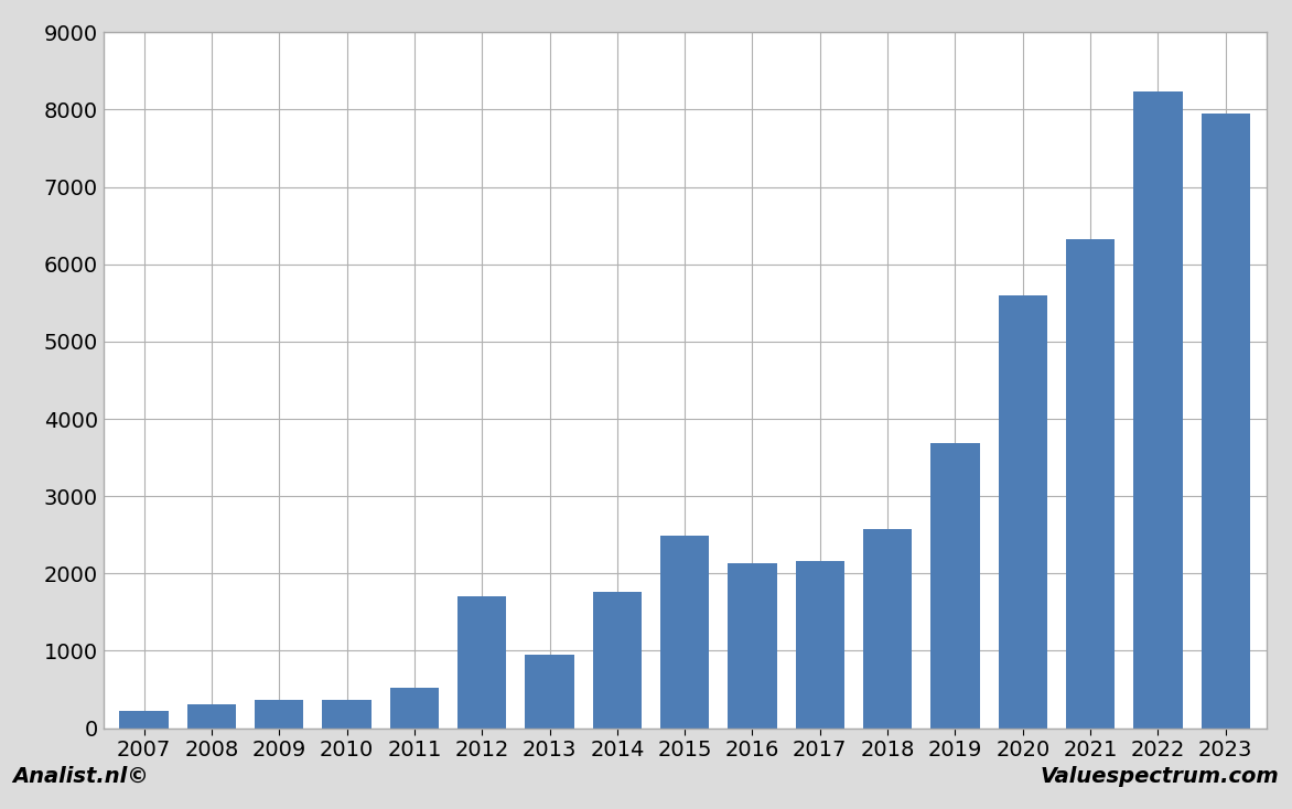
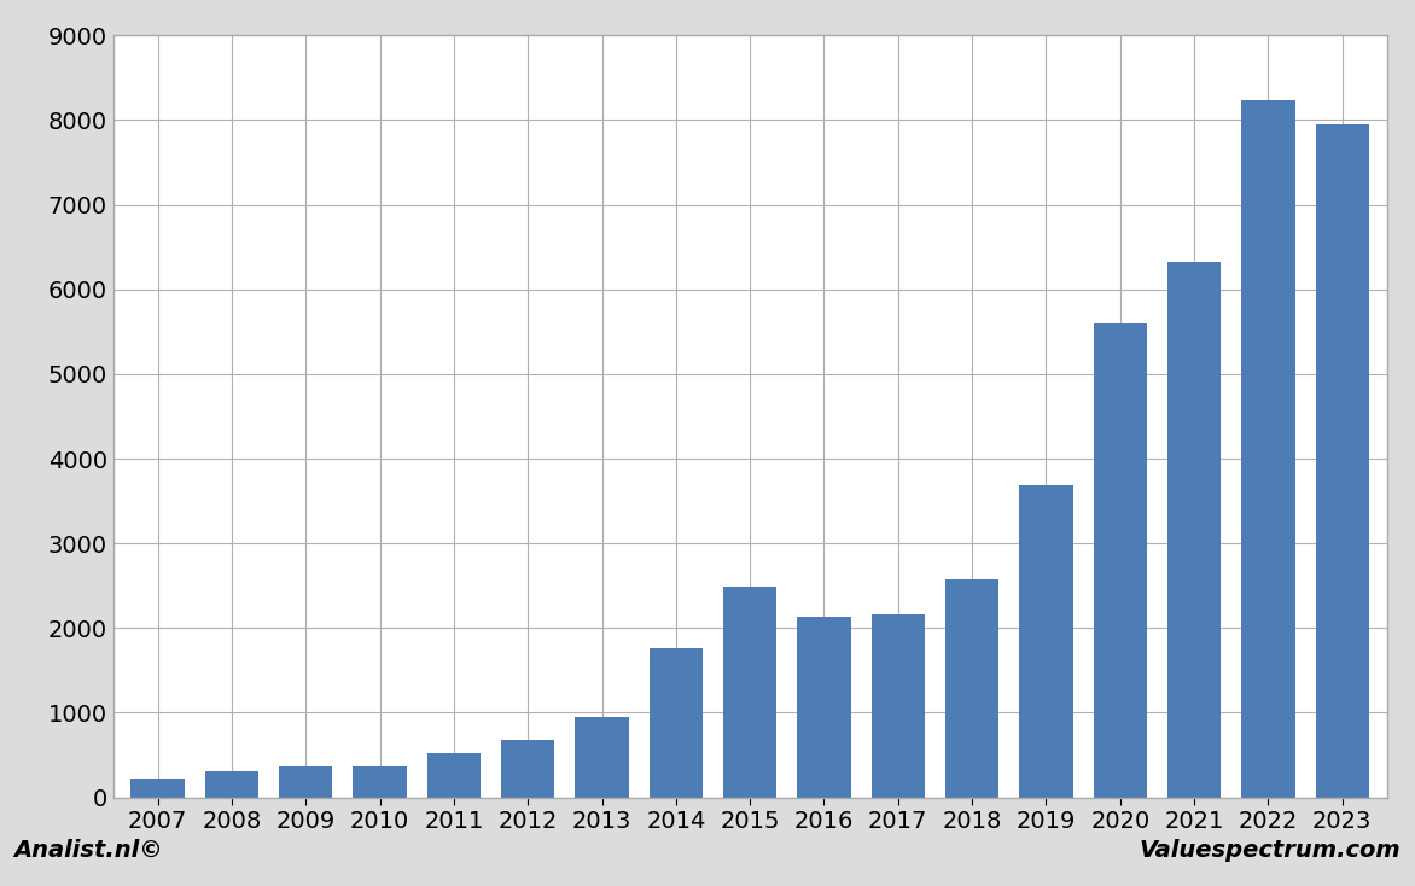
2012: 1700 -> 680
